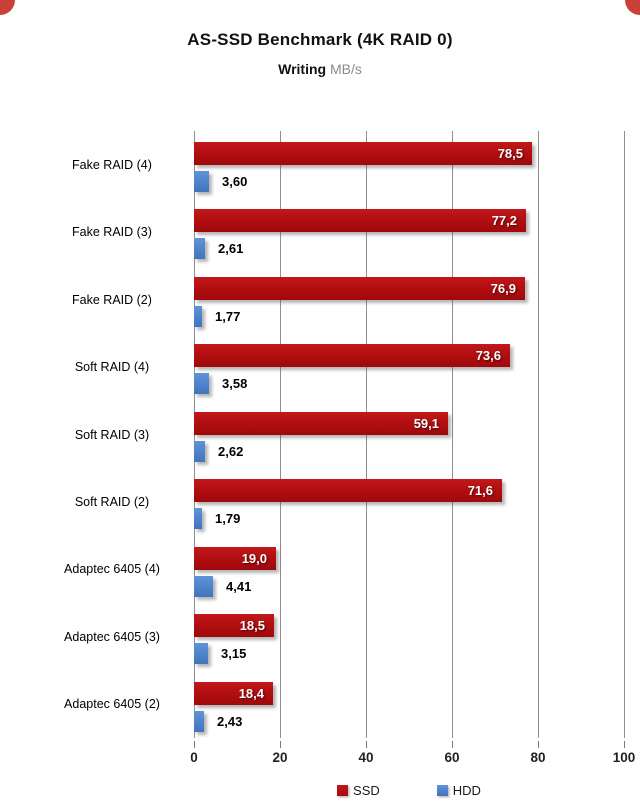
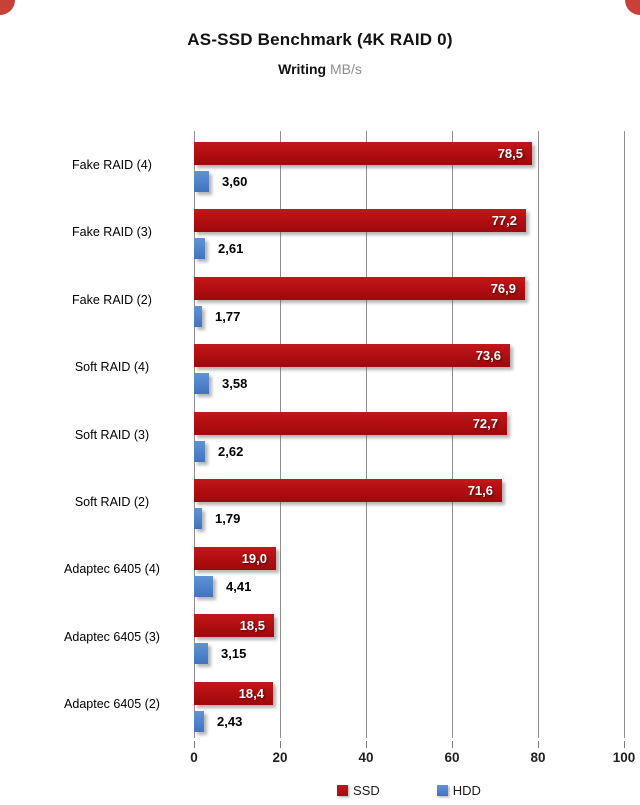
SSD/Soft RAID (3): 59,1 -> 72,7
